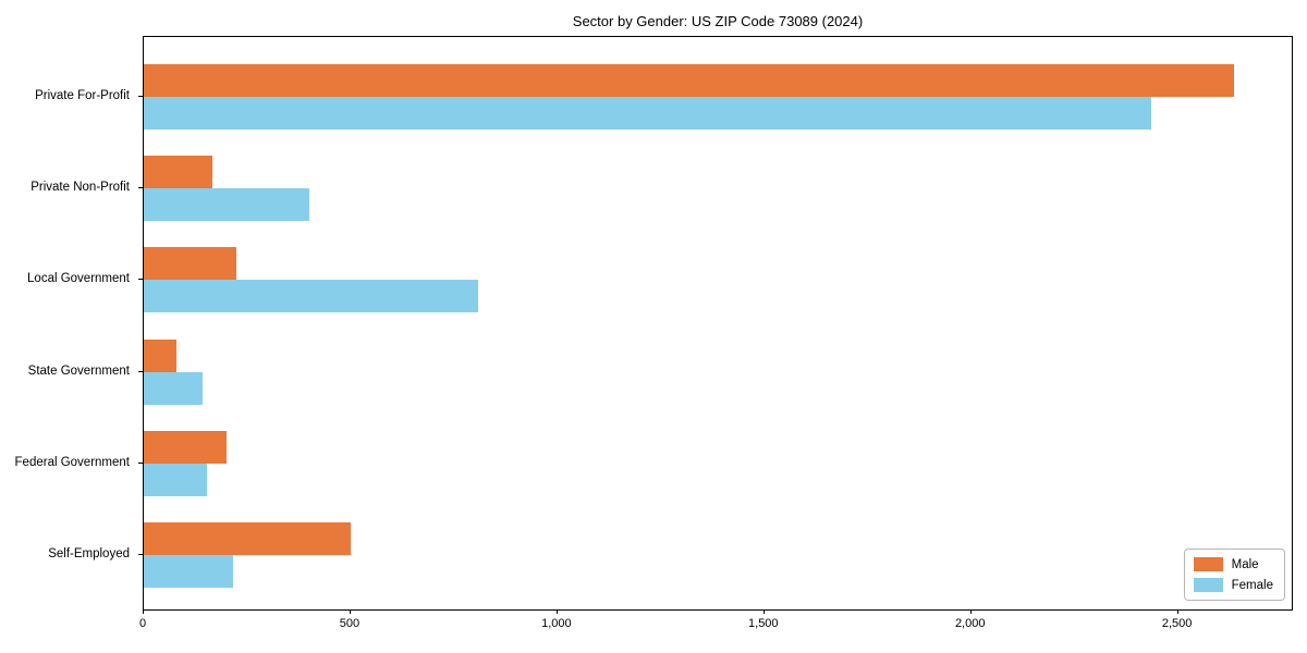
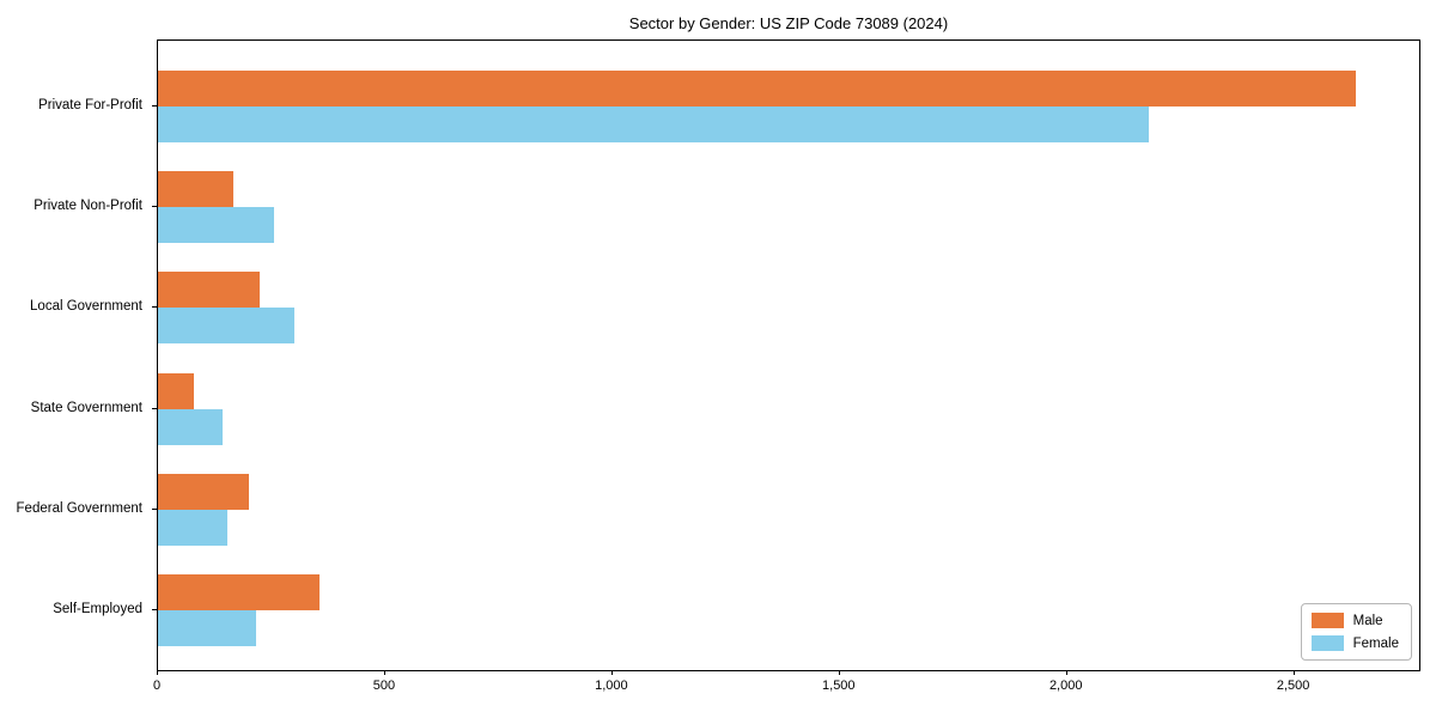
Female/Private For-Profit: 2440 -> 2180
Female/Private Non-Profit: 400 -> 260
Female/Local Government: 810 -> 300
Male/Self-Employed: 500 -> 360
